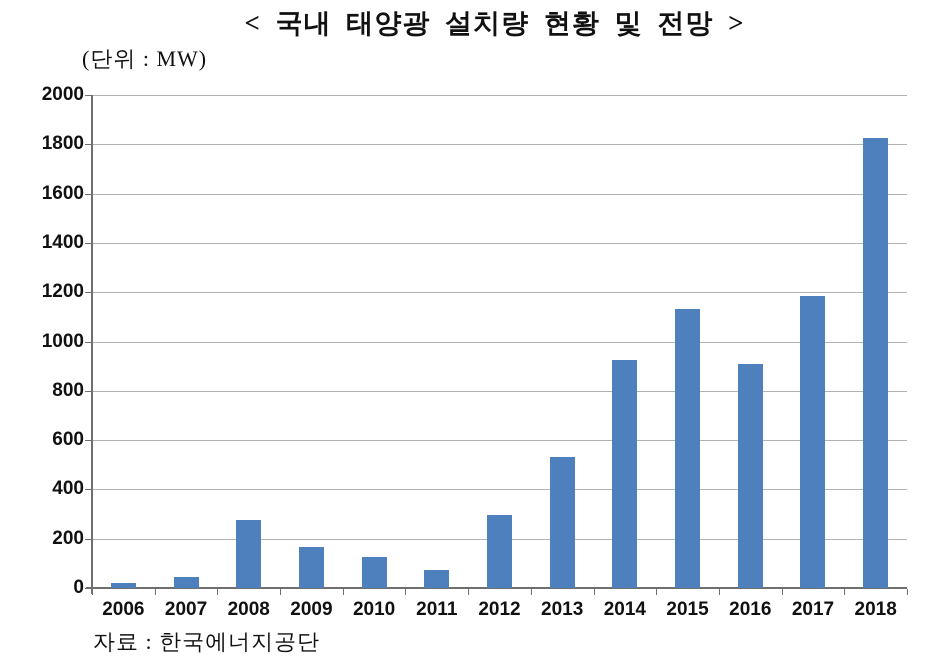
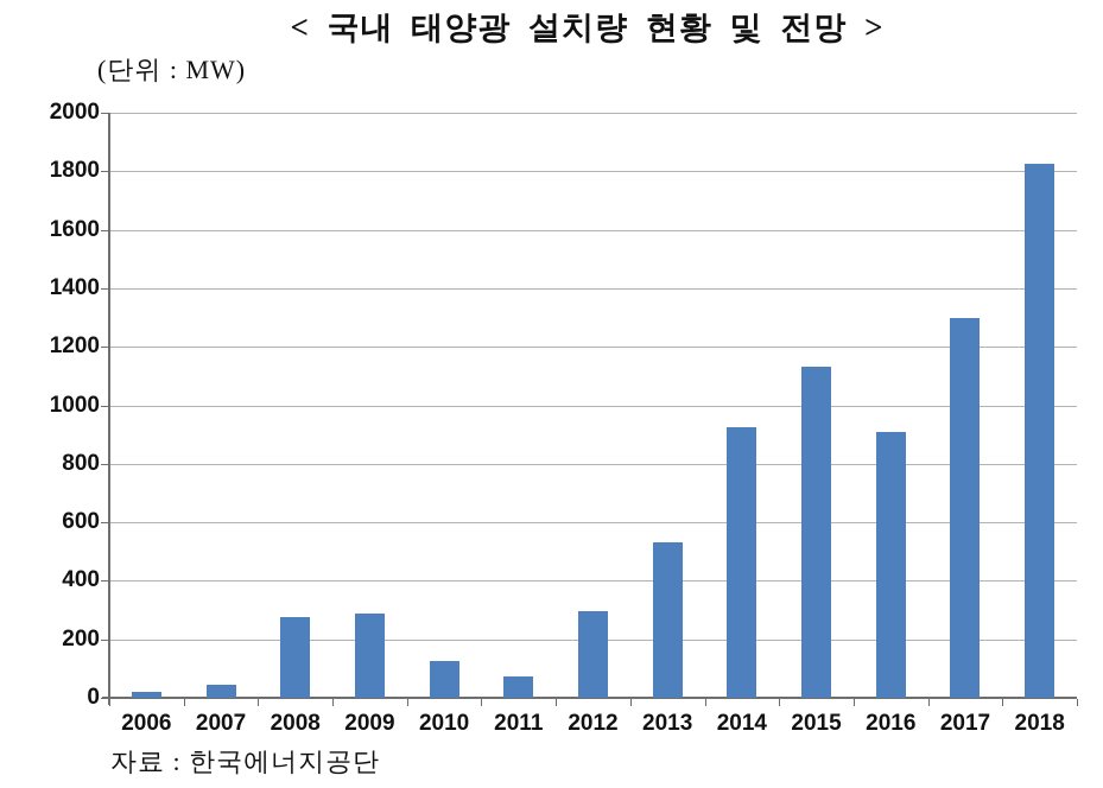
2009: 160 -> 290
2017: 1180 -> 1300
